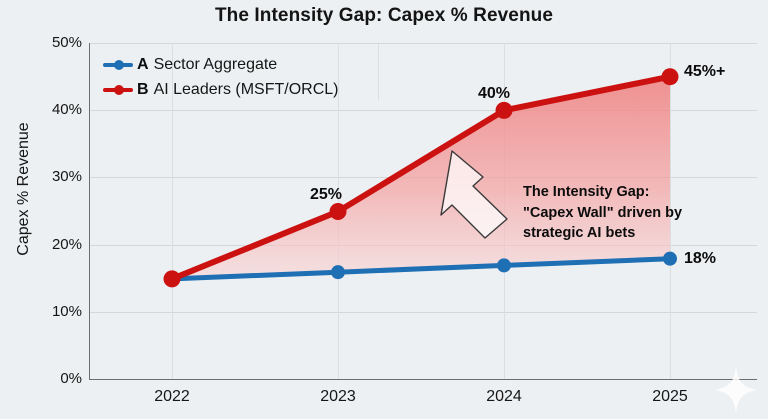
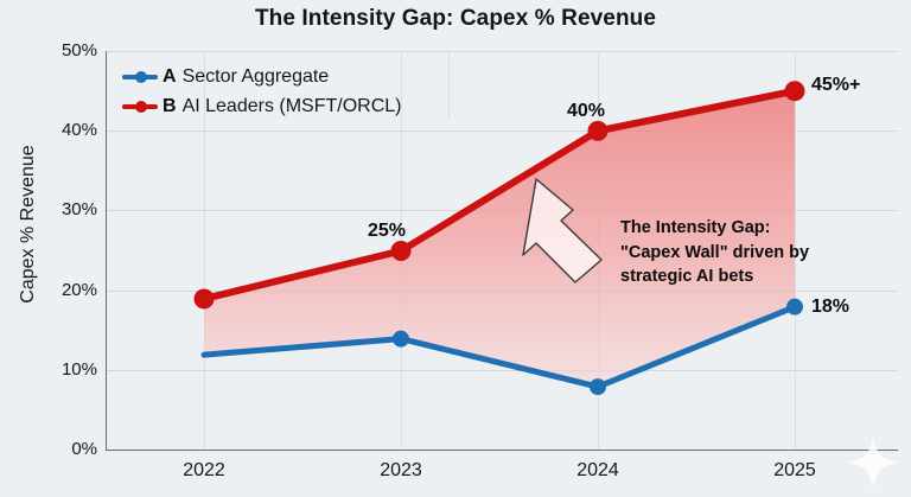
Sector Aggregate/2022: 15% -> 12%
AI Leaders (MSFT/ORCL)/2022: 15% -> 19%
Sector Aggregate/2023: 16% -> 14%
Sector Aggregate/2024: 17% -> 8%
